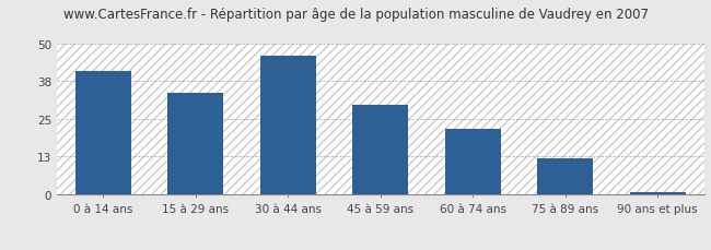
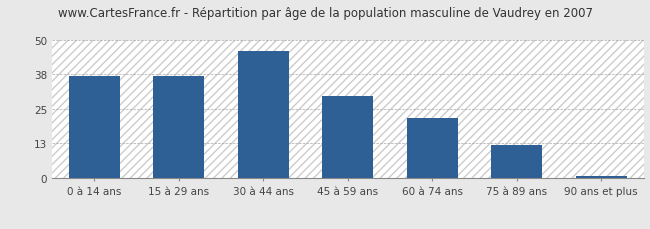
0 à 14 ans: 41 -> 37
15 à 29 ans: 34 -> 37
